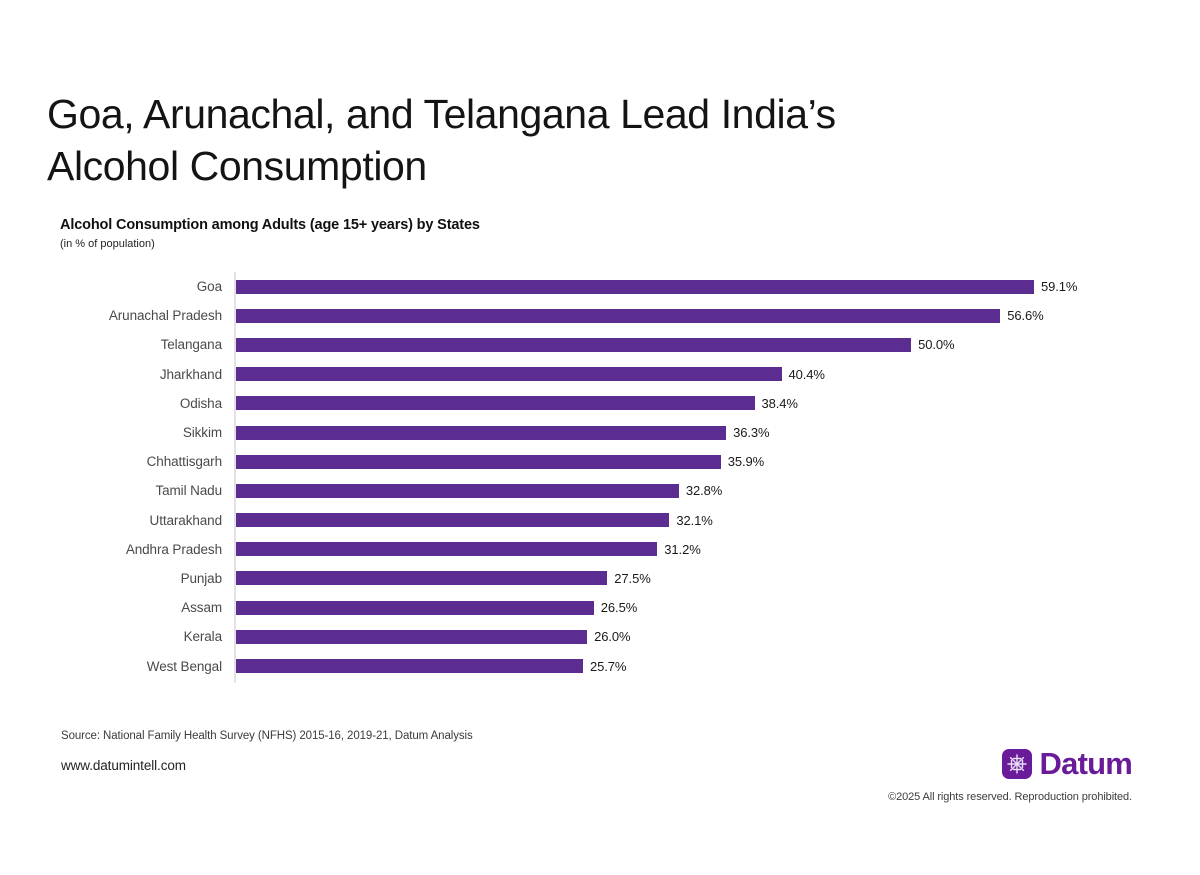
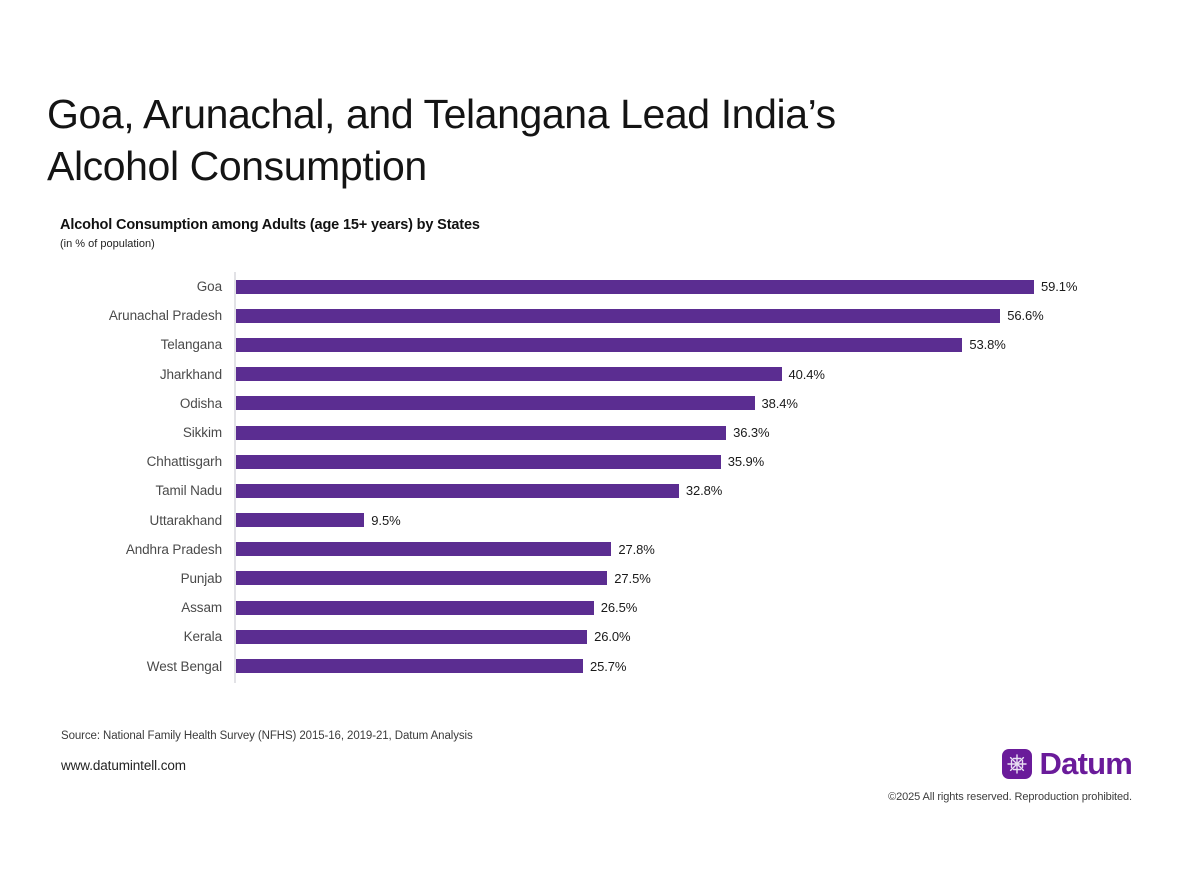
Telangana: 50.0% -> 53.8%
Uttarakhand: 32.1% -> 9.5%
Andhra Pradesh: 31.2% -> 27.8%
